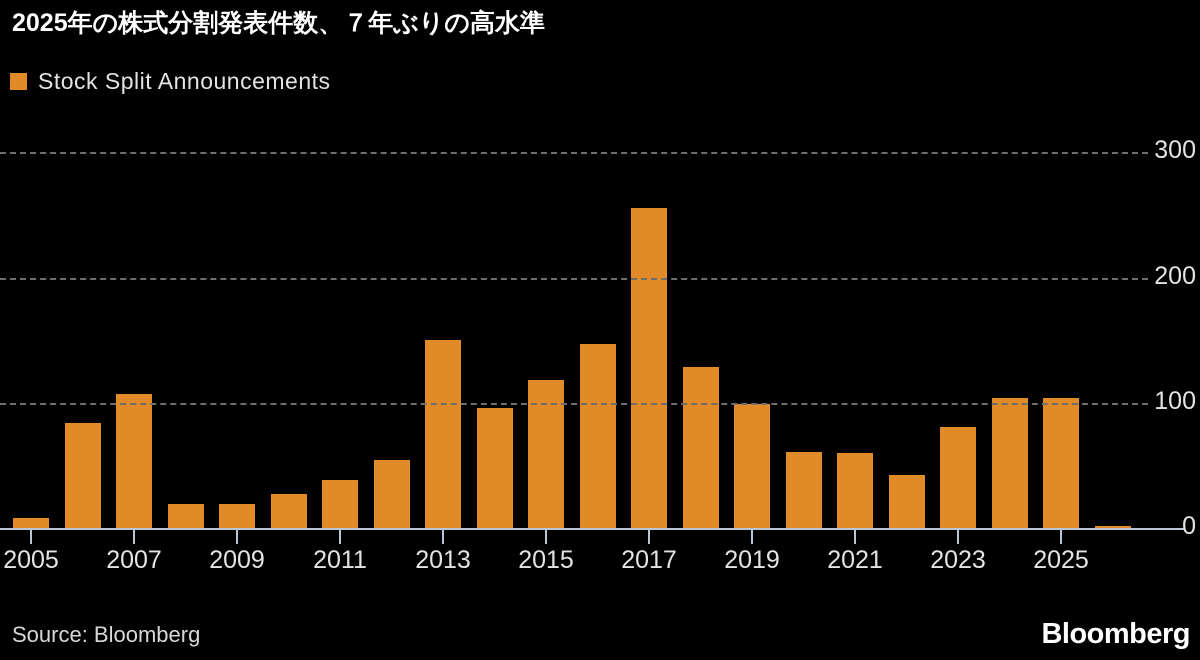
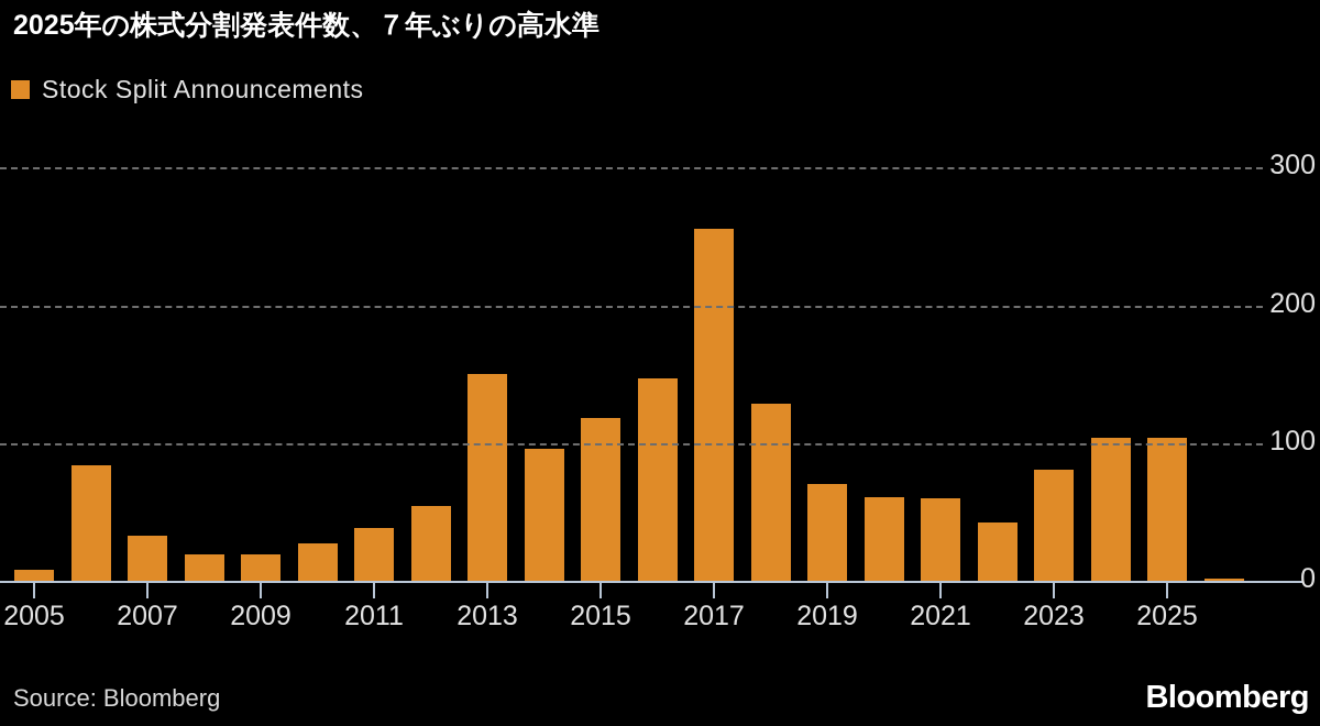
2007: 107 -> 33
2019: 99 -> 70
